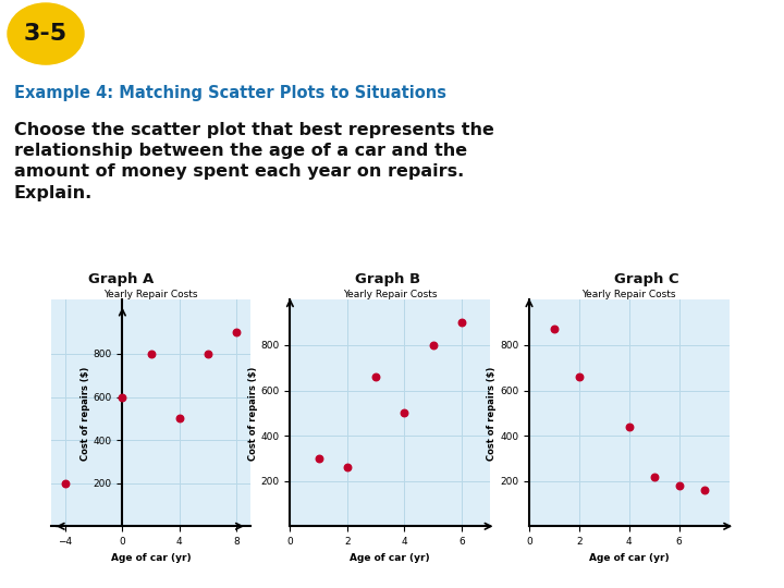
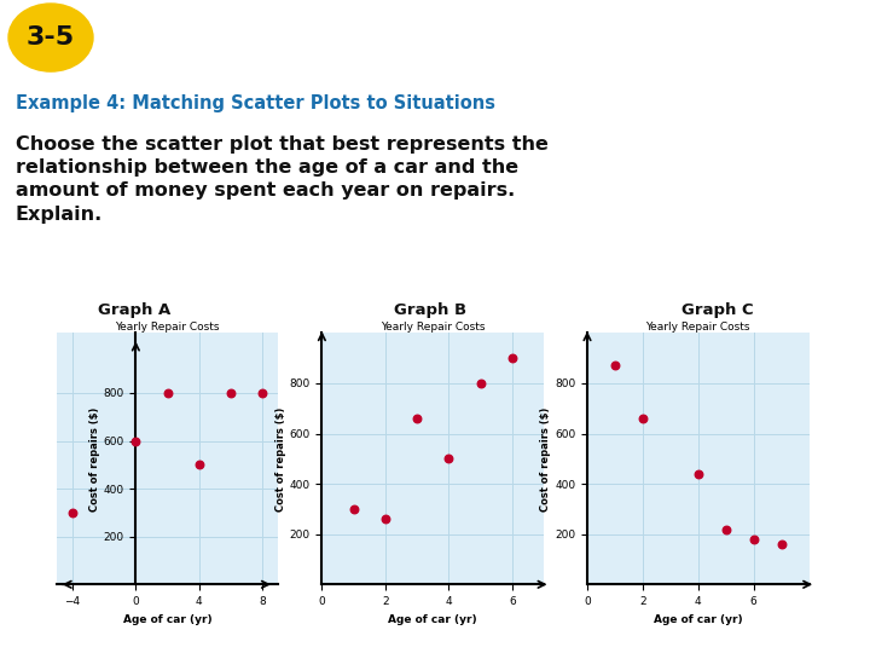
−4: 200 -> 300
8: 900 -> 800
